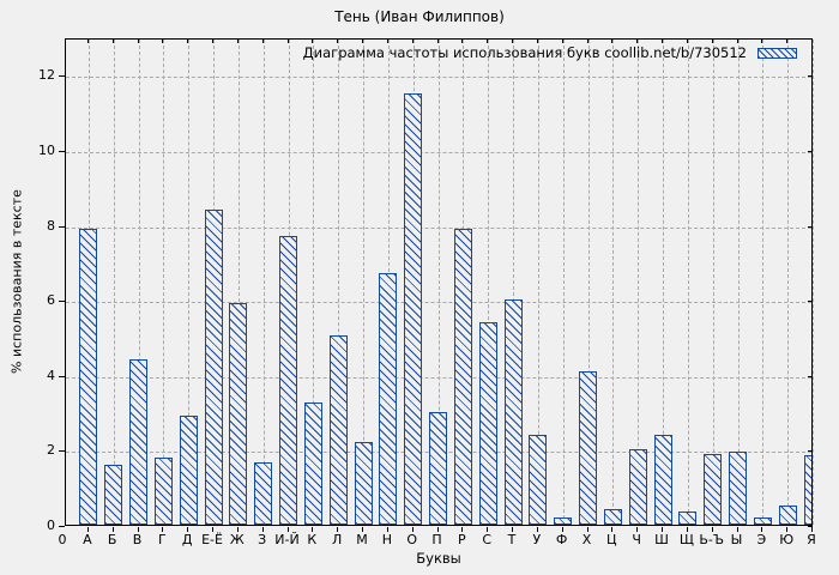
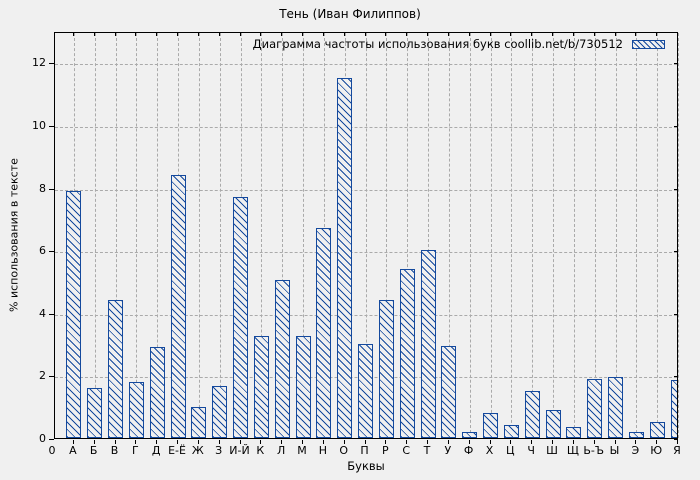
Ж: 5.9 -> 1.0
М: 2.2 -> 3.2
Р: 7.9 -> 4.4
У: 2.4 -> 3.0
Х: 4.1 -> 0.8
Ч: 2.0 -> 1.5
Ш: 2.4 -> 0.9
